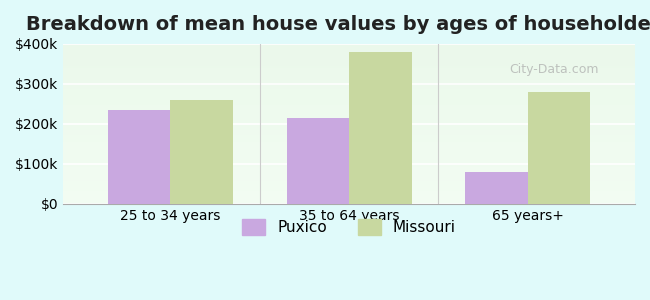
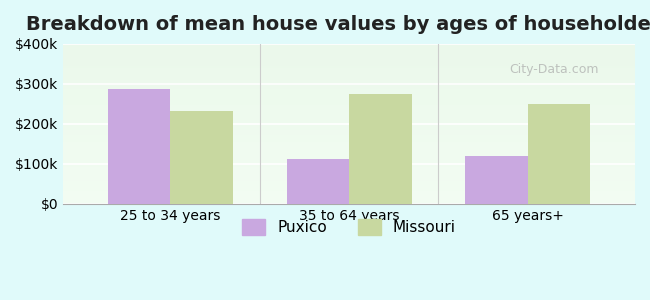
Puxico/25 to 34 years: $235k -> $287k
Missouri/25 to 34 years: $260k -> $232k
Puxico/35 to 64 years: $215k -> $112k
Missouri/35 to 64 years: $380k -> $275k
Puxico/65 years+: $80k -> $120k
Missouri/65 years+: $280k -> $250k
